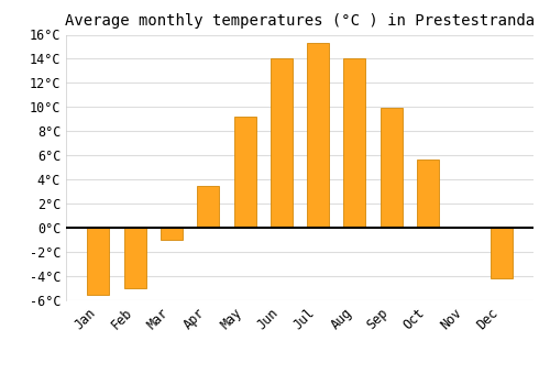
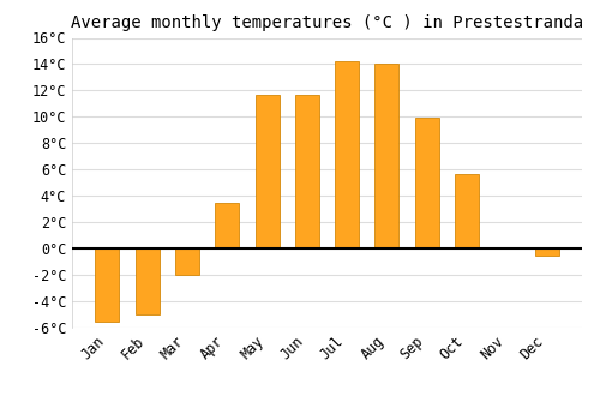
Mar: -1.0°C -> -2.0°C
May: 9.2°C -> 11.7°C
Jun: 14.0°C -> 11.7°C
Jul: 15.3°C -> 14.2°C
Dec: -4.2°C -> -0.5°C
